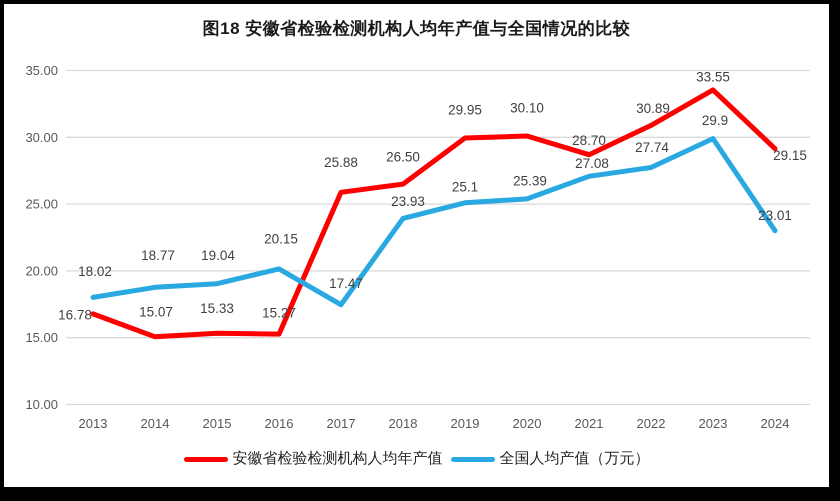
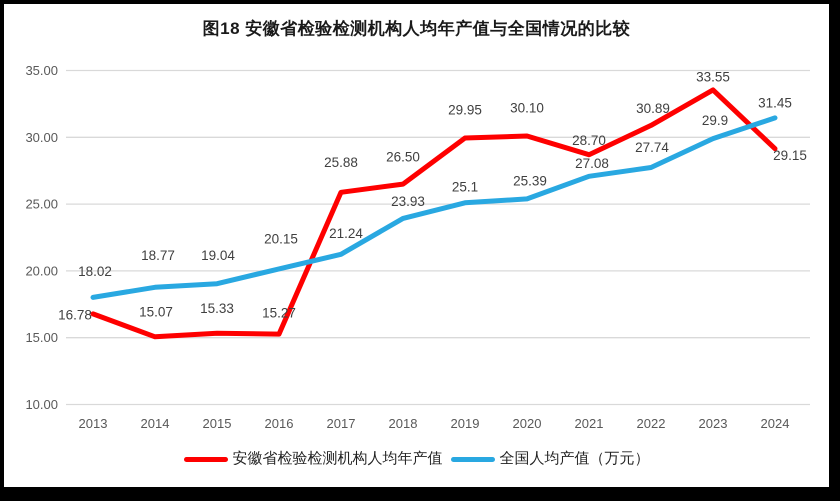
全国人均产值（万元）/2017: 17.47 -> 21.24
全国人均产值（万元）/2024: 23.01 -> 31.45
